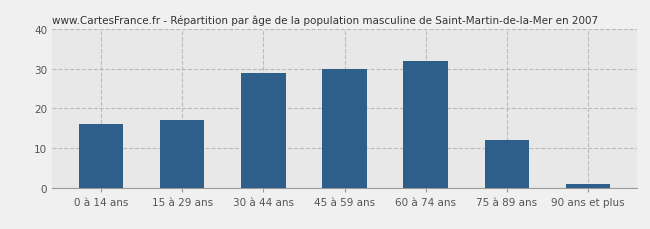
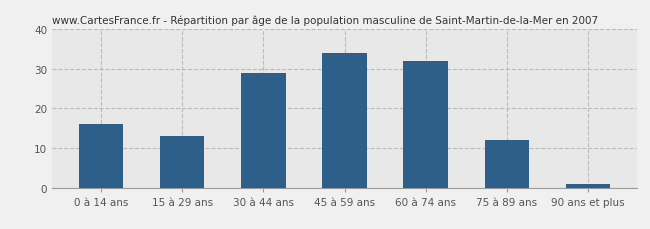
15 à 29 ans: 17 -> 13
45 à 59 ans: 30 -> 34
